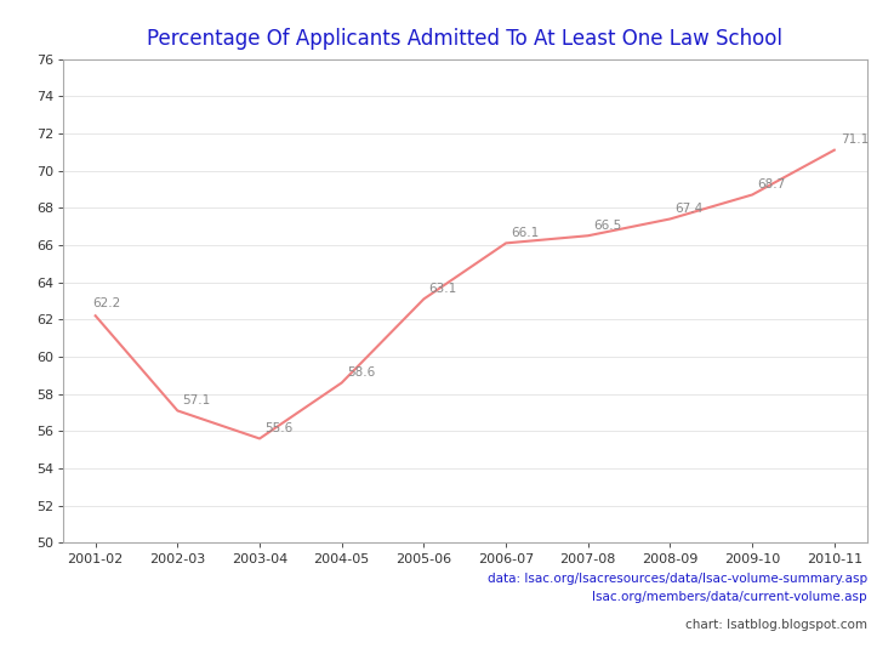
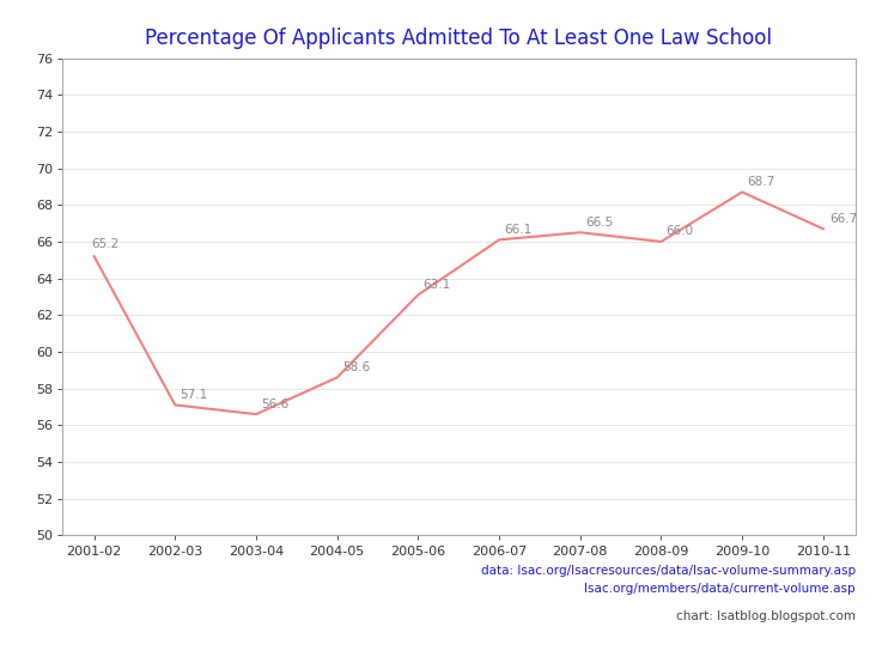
2001-02: 62.2 -> 65.2
2003-04: 55.6 -> 56.6
2008-09: 67.4 -> 66.0
2010-11: 71.1 -> 66.7
